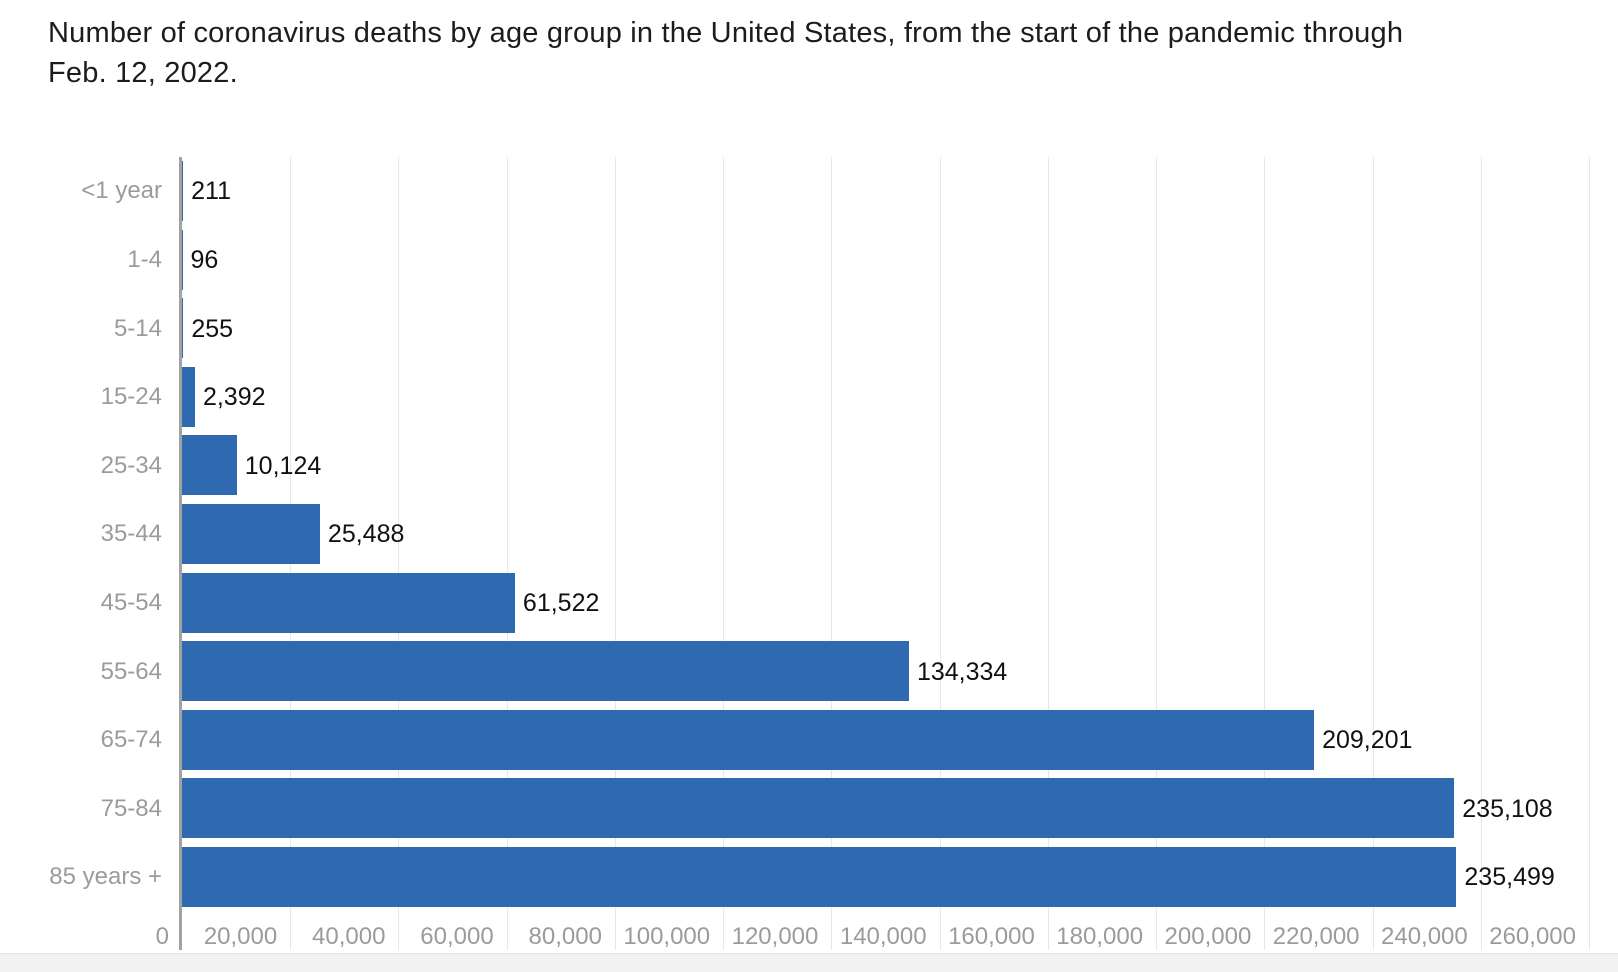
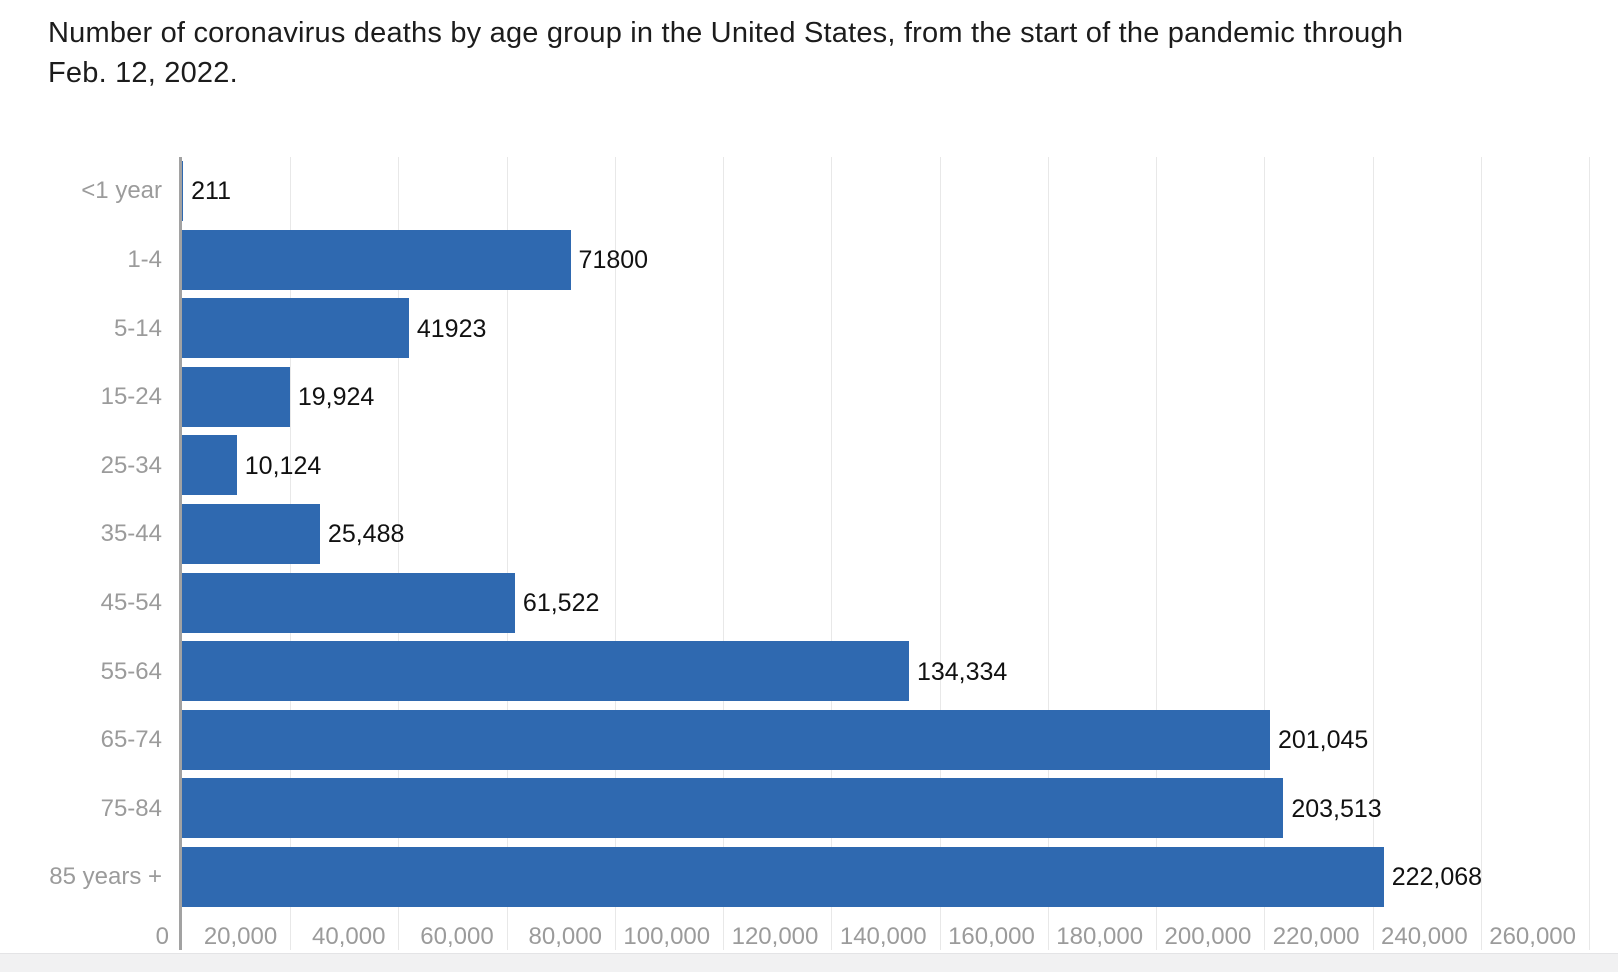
1-4: 96 -> 71800
5-14: 255 -> 41923
15-24: 2,392 -> 19,924
65-74: 209,201 -> 201,045
75-84: 235,108 -> 203,513
85 years +: 235,499 -> 222,068
